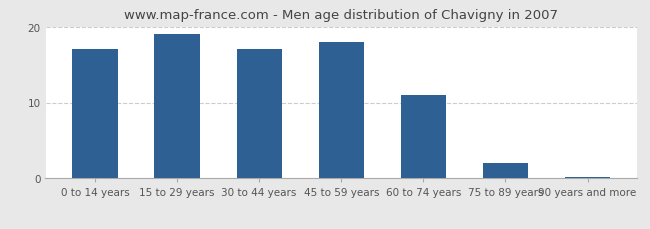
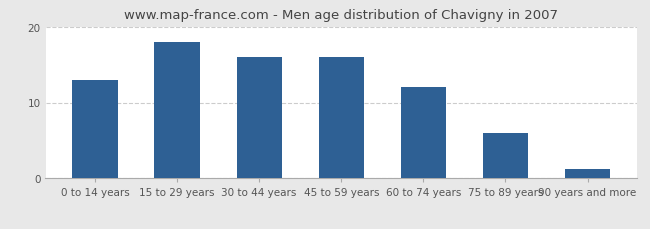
0 to 14 years: 17.0 -> 13.0
15 to 29 years: 19.0 -> 18.0
30 to 44 years: 17.0 -> 16.0
45 to 59 years: 18.0 -> 16.0
60 to 74 years: 11.0 -> 12.0
75 to 89 years: 2.0 -> 6.0
90 years and more: 0.2 -> 1.2
